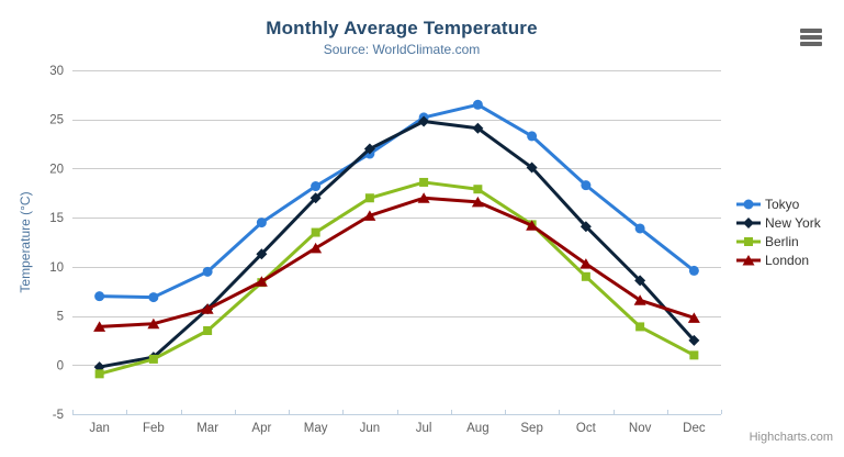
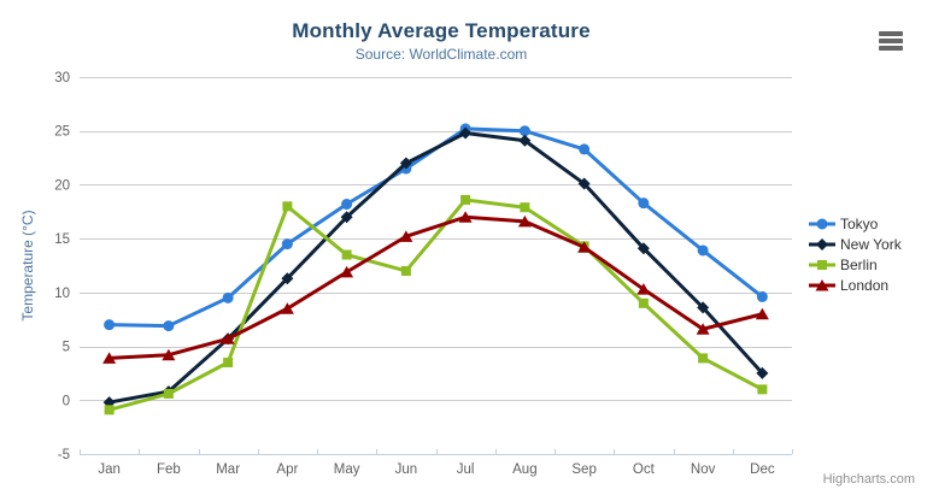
Berlin/Apr: 8 -> 18
Berlin/Jun: 17 -> 12
Tokyo/Aug: 26 -> 25
London/Dec: 5 -> 8
